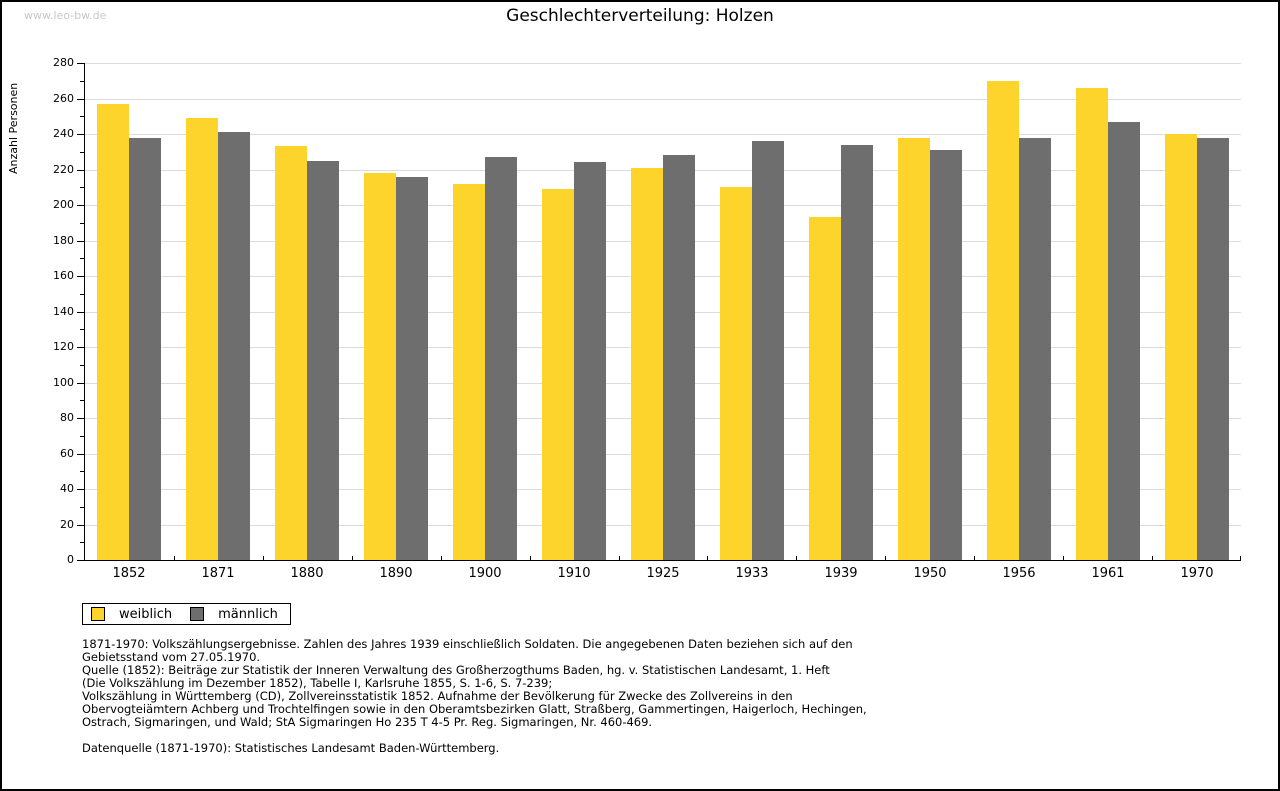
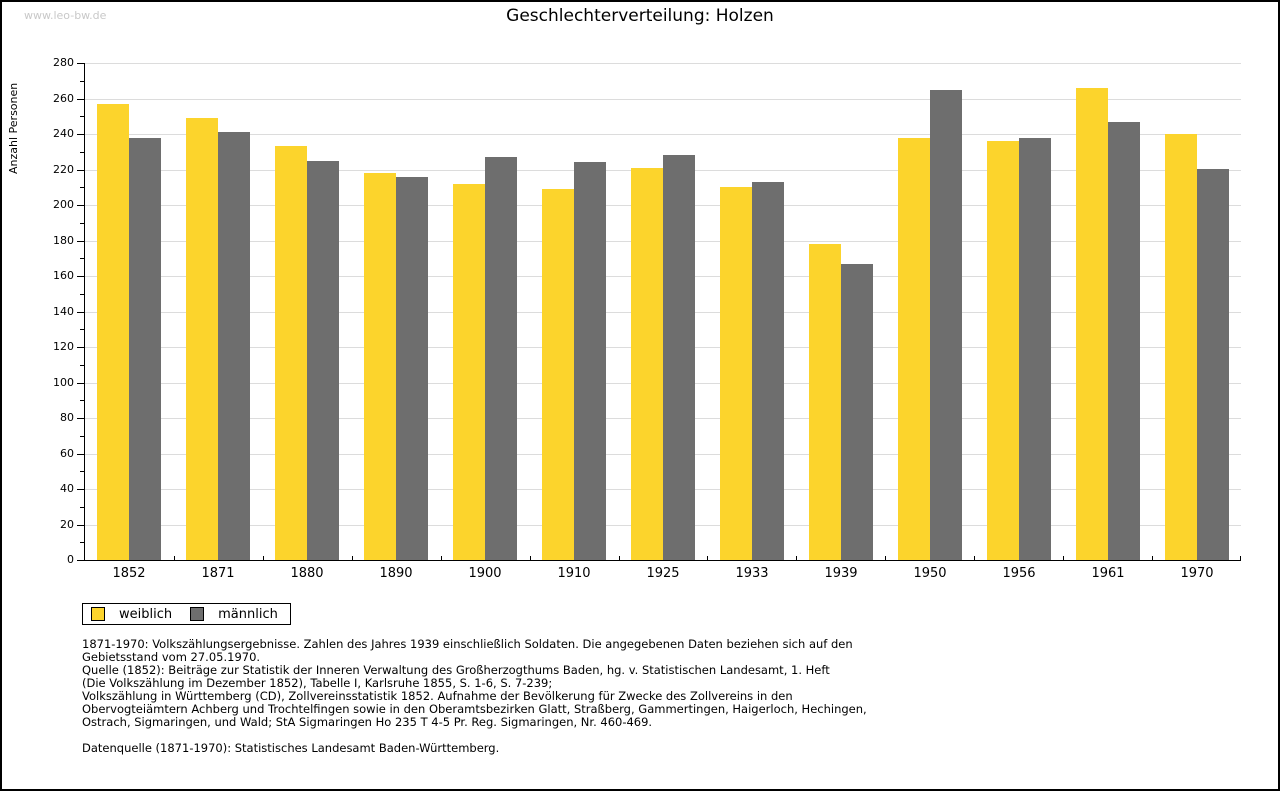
männlich/1933: 236 -> 213
weiblich/1939: 193 -> 178
männlich/1939: 234 -> 167
männlich/1950: 231 -> 265
weiblich/1956: 270 -> 236
männlich/1970: 238 -> 220
